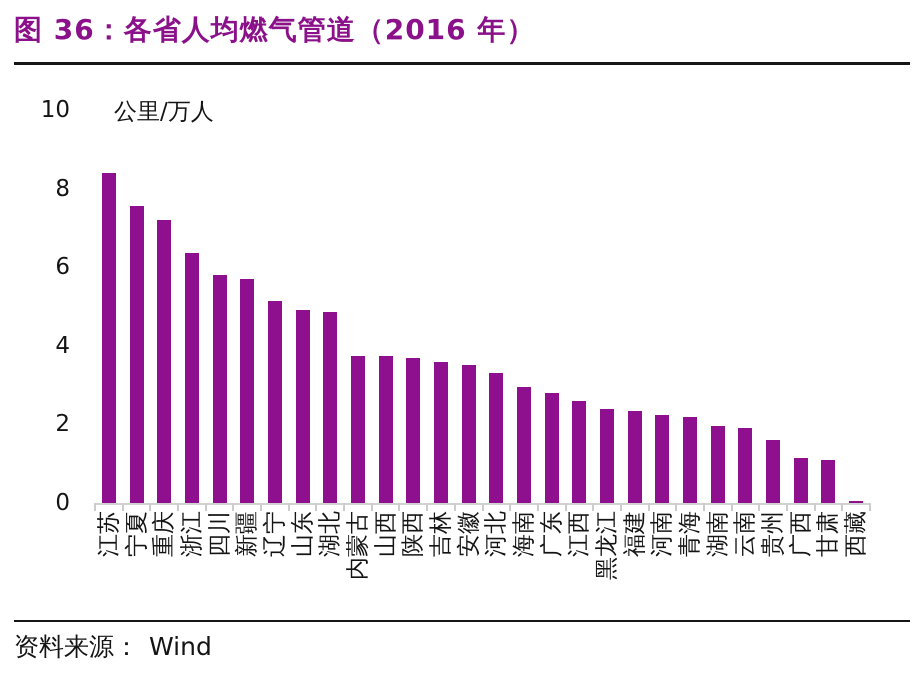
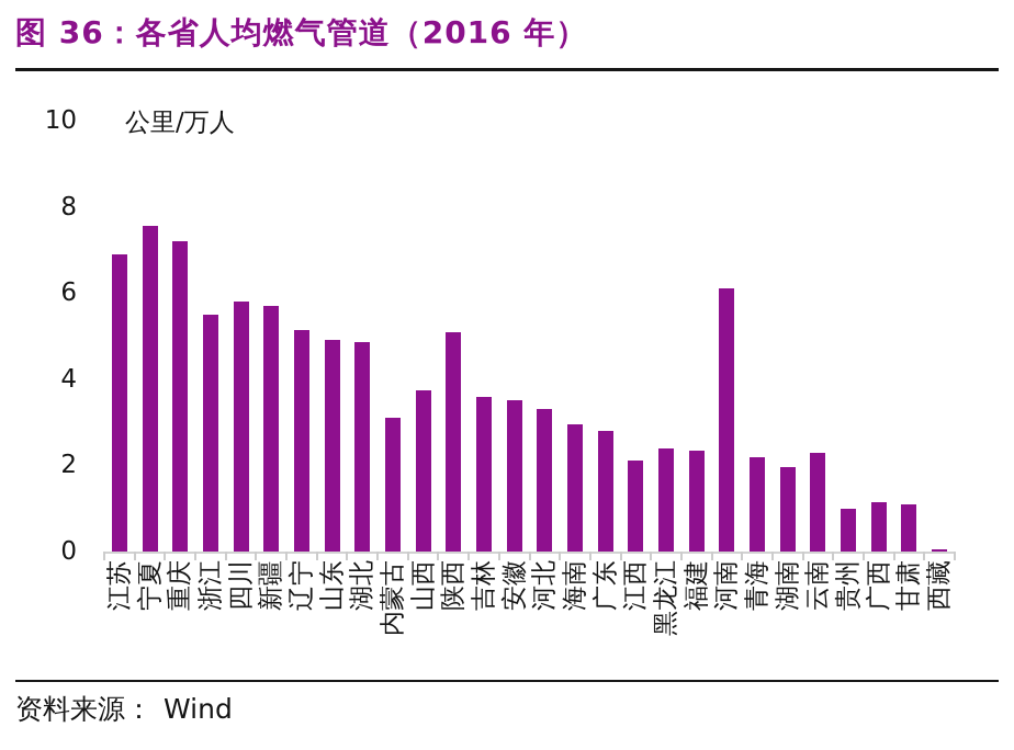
江苏: 8.4 -> 6.9
浙江: 6.3 -> 5.5
内蒙古: 3.8 -> 3.1
陕西: 3.7 -> 5.1
江西: 2.6 -> 2.1
河南: 2.2 -> 6.1
云南: 1.9 -> 2.3
贵州: 1.6 -> 1.0
